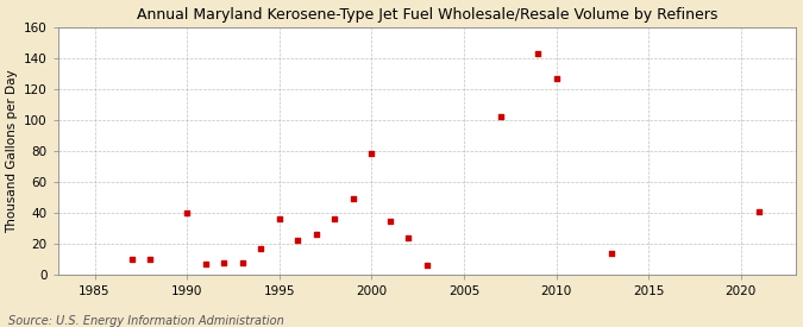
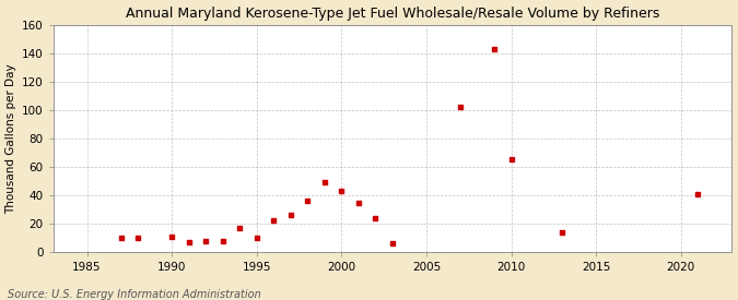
1990: 40 -> 11
1995: 36 -> 10
2000: 78 -> 43
2010: 127 -> 65
